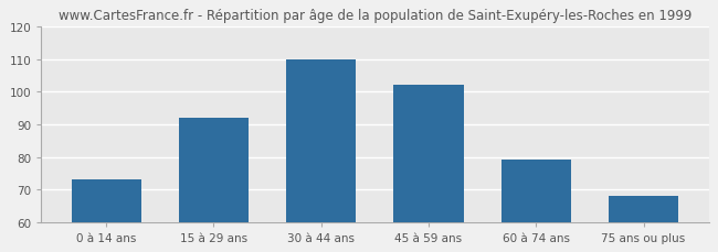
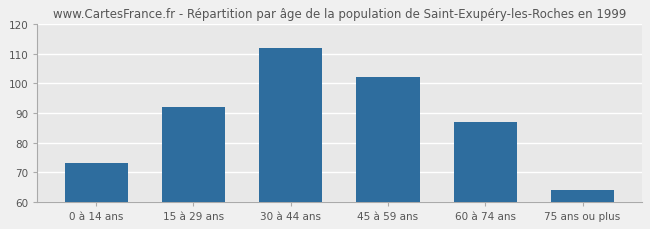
30 à 44 ans: 110 -> 112
60 à 74 ans: 79 -> 87
75 ans ou plus: 68 -> 64
